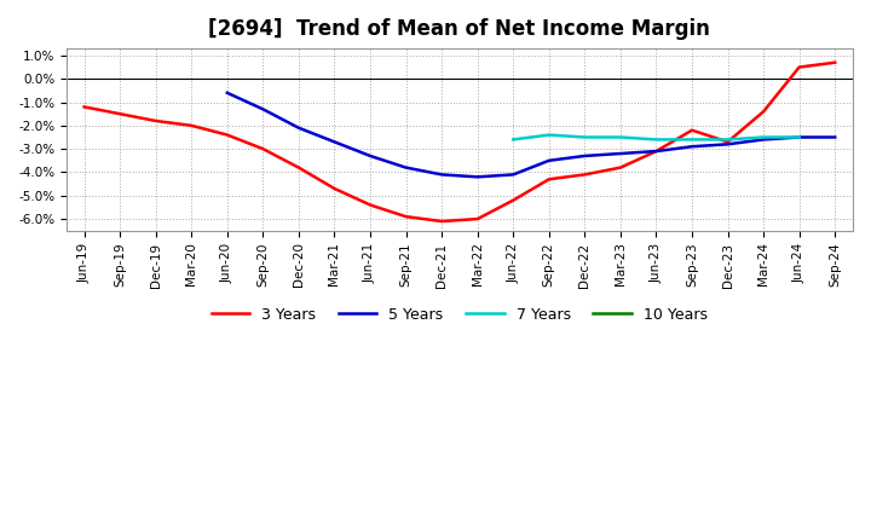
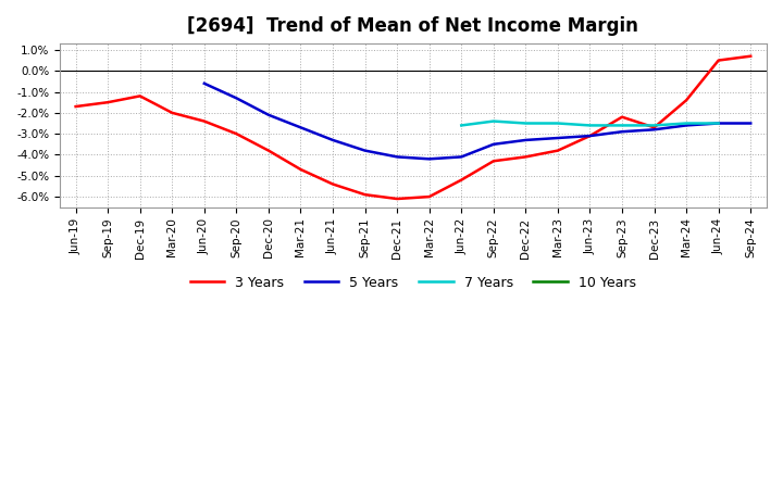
3 Years/Jun-19: -1.2% -> -1.7%
3 Years/Dec-19: -1.8% -> -1.2%
